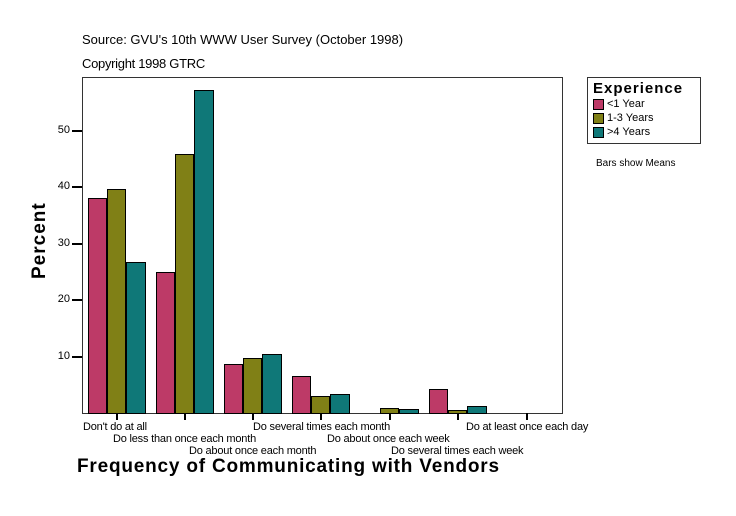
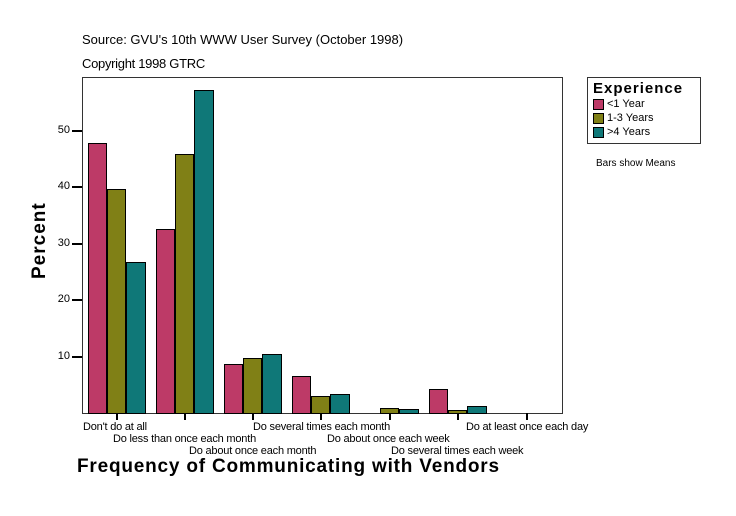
<1 Year/Don't do at all: 38 -> 48
<1 Year/Do less than once each month: 25 -> 33
